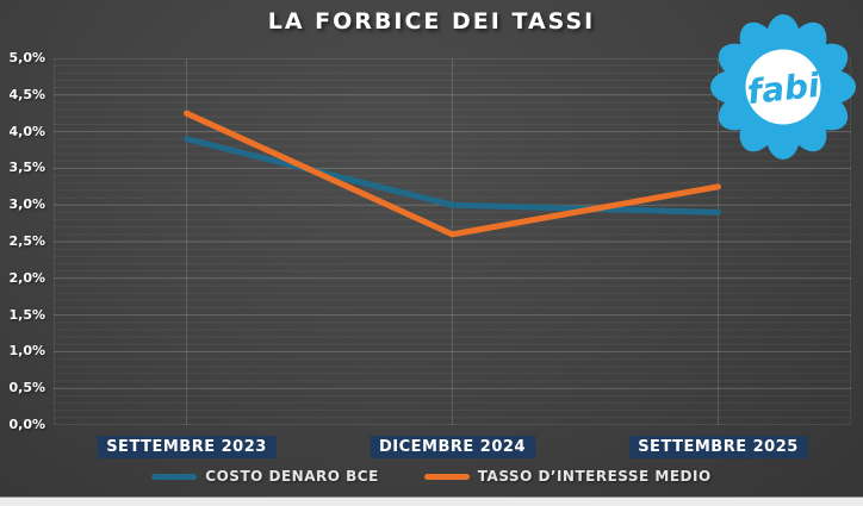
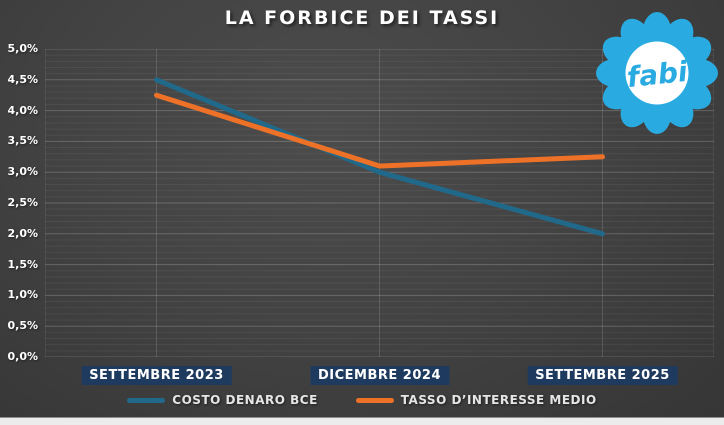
COSTO DENARO BCE/SETTEMBRE 2023: 3,9% -> 4,5%
TASSO D’INTERESSE MEDIO/DICEMBRE 2024: 2,6% -> 3,1%
COSTO DENARO BCE/SETTEMBRE 2025: 2,9% -> 2,0%
